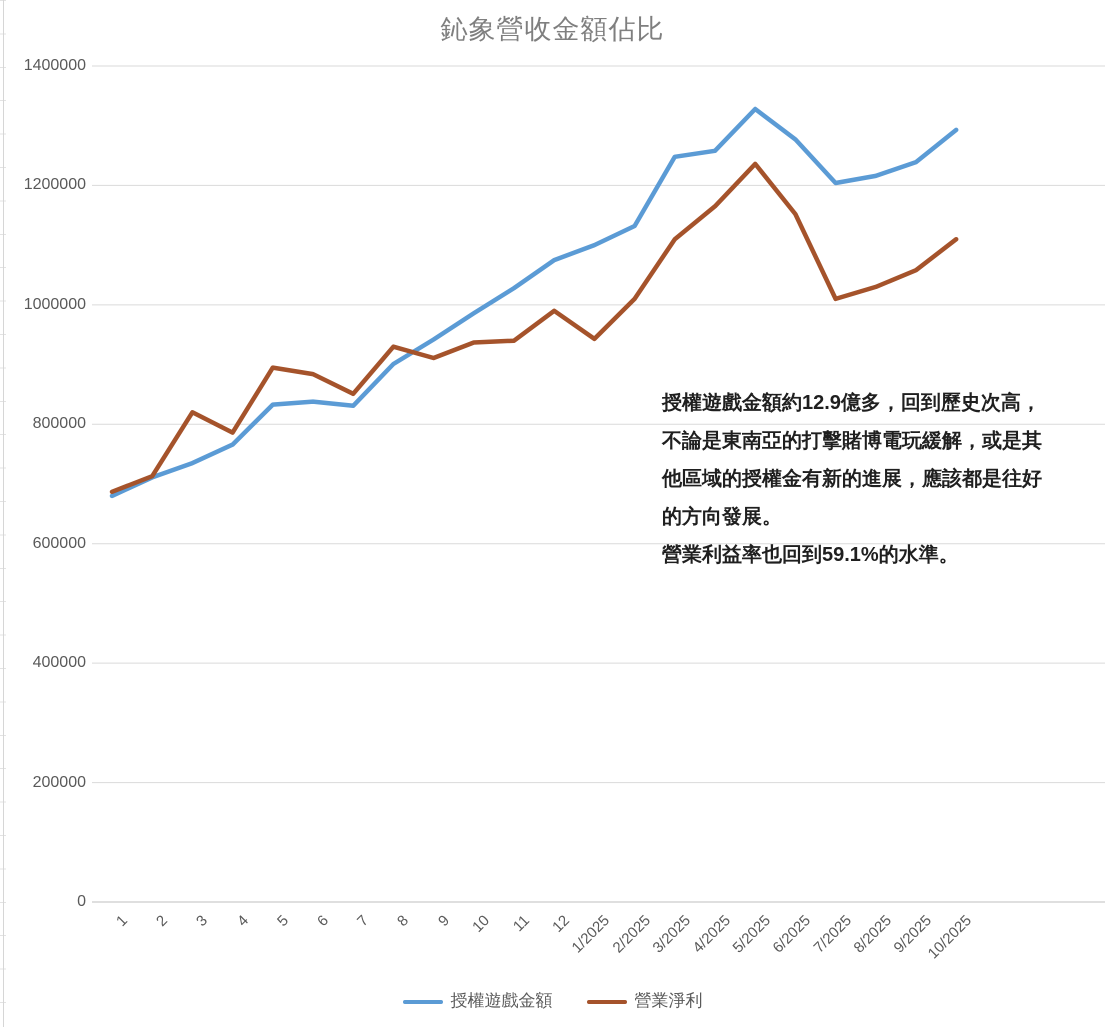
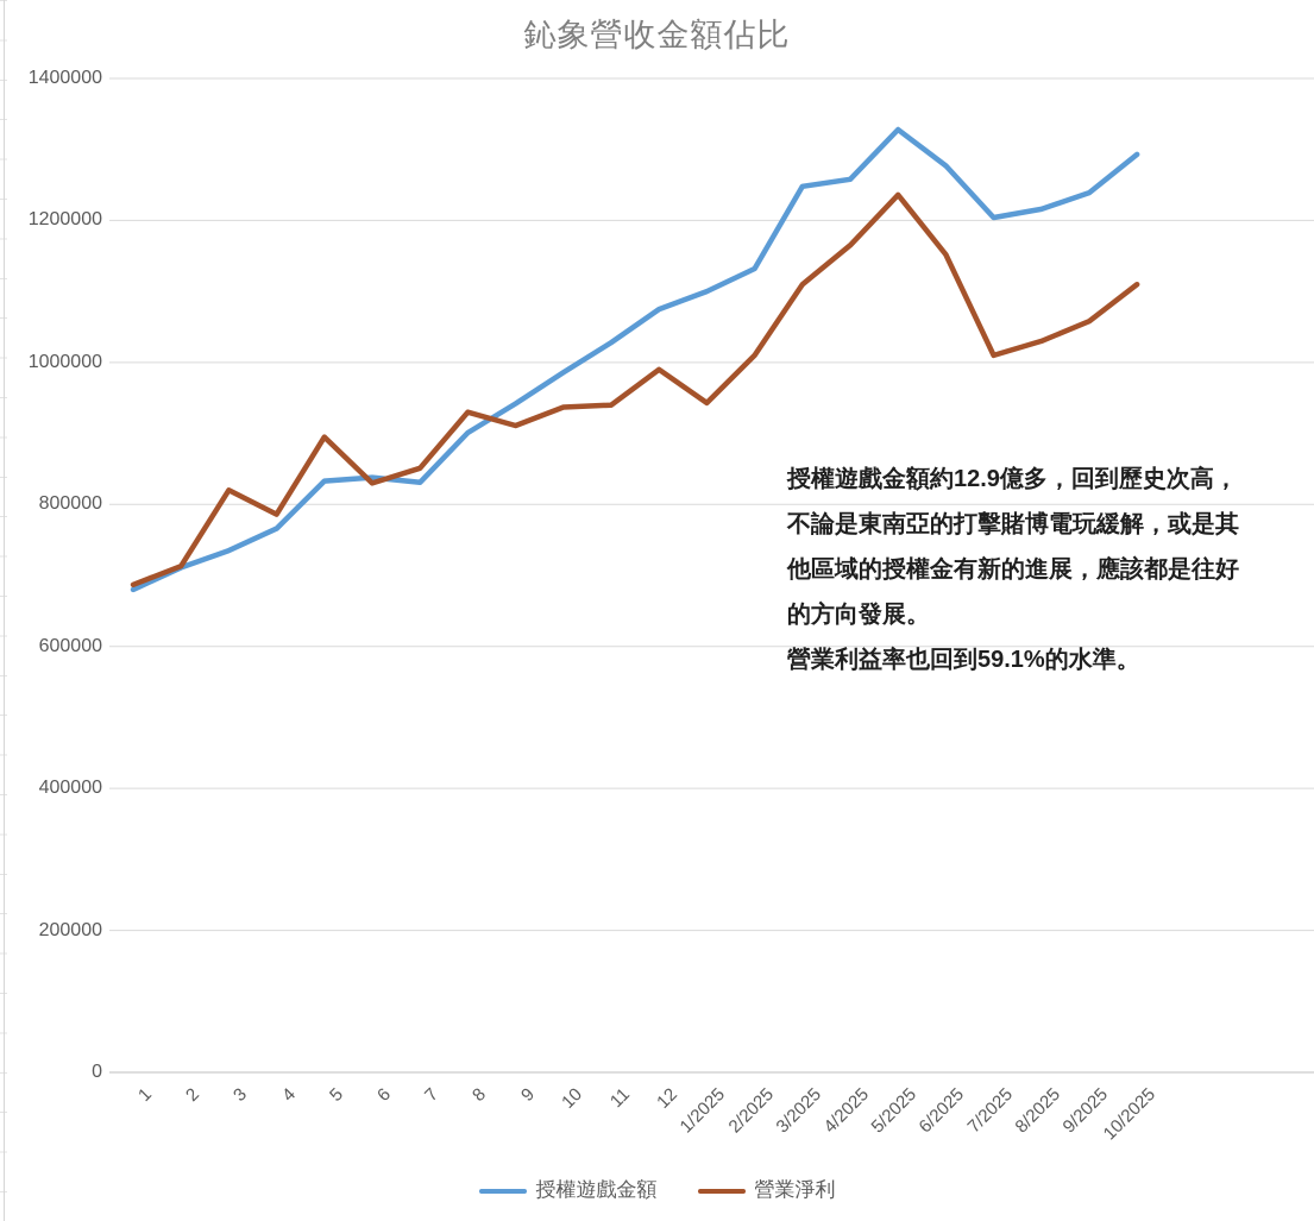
營業淨利/6: 880000 -> 830000
